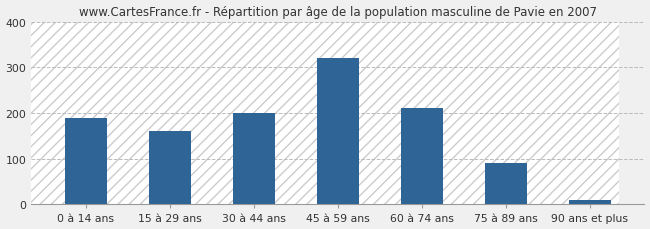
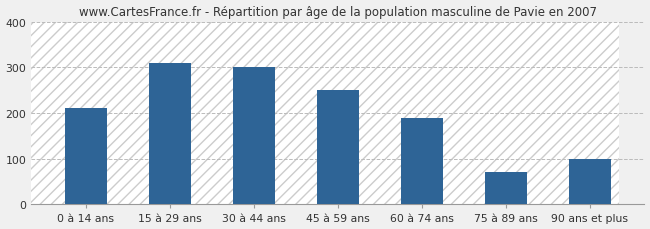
0 à 14 ans: 190 -> 210
15 à 29 ans: 160 -> 310
30 à 44 ans: 200 -> 300
45 à 59 ans: 320 -> 250
60 à 74 ans: 210 -> 190
75 à 89 ans: 90 -> 70
90 ans et plus: 10 -> 100
